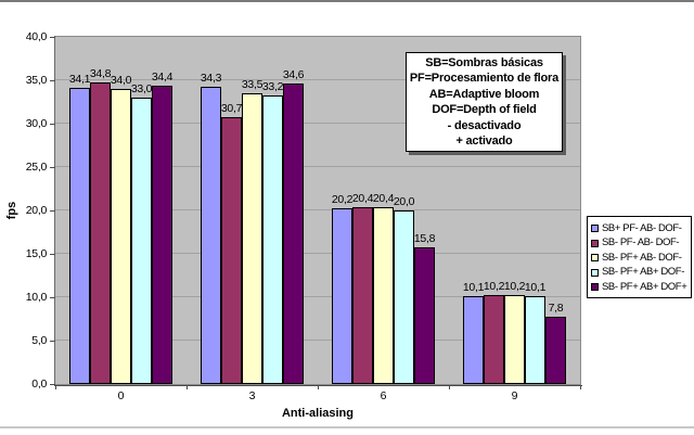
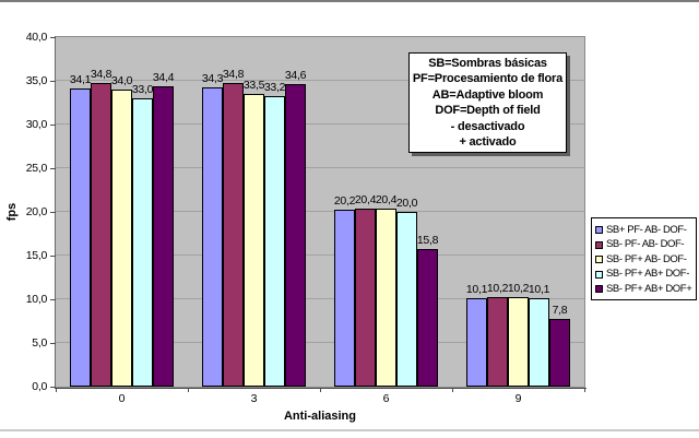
SB- PF- AB- DOF-/3: 30,7 -> 34,8
